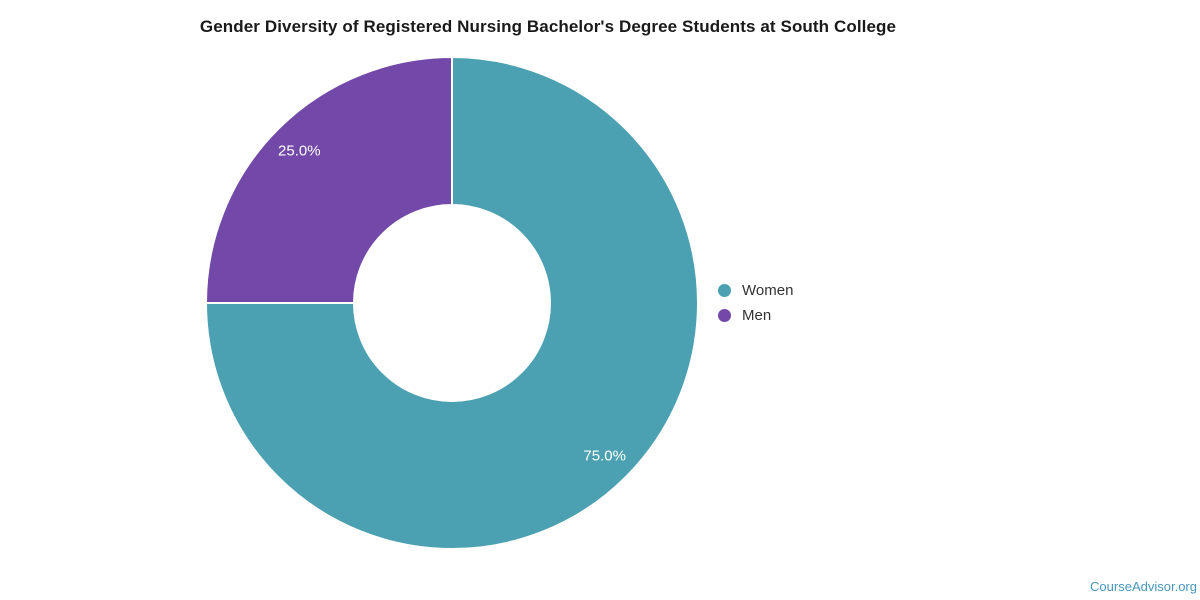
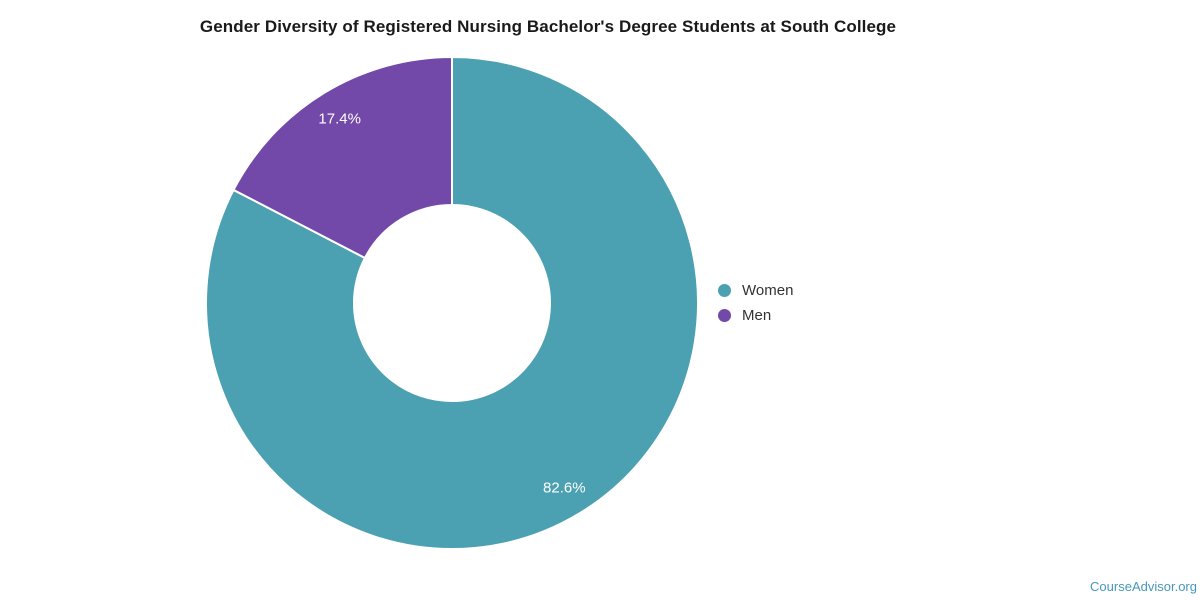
Women: 75.0% -> 82.6%
Men: 25.0% -> 17.4%
